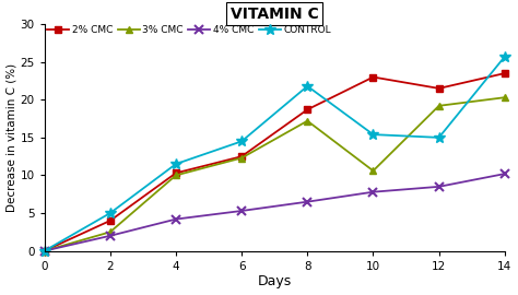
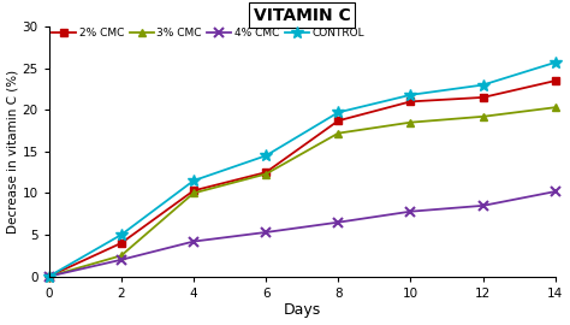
CONTROL/8: 21.8 -> 19.7
2% CMC/10: 23.0 -> 21.0
3% CMC/10: 10.6 -> 18.5
CONTROL/10: 15.4 -> 21.8
CONTROL/12: 15.0 -> 23.0
